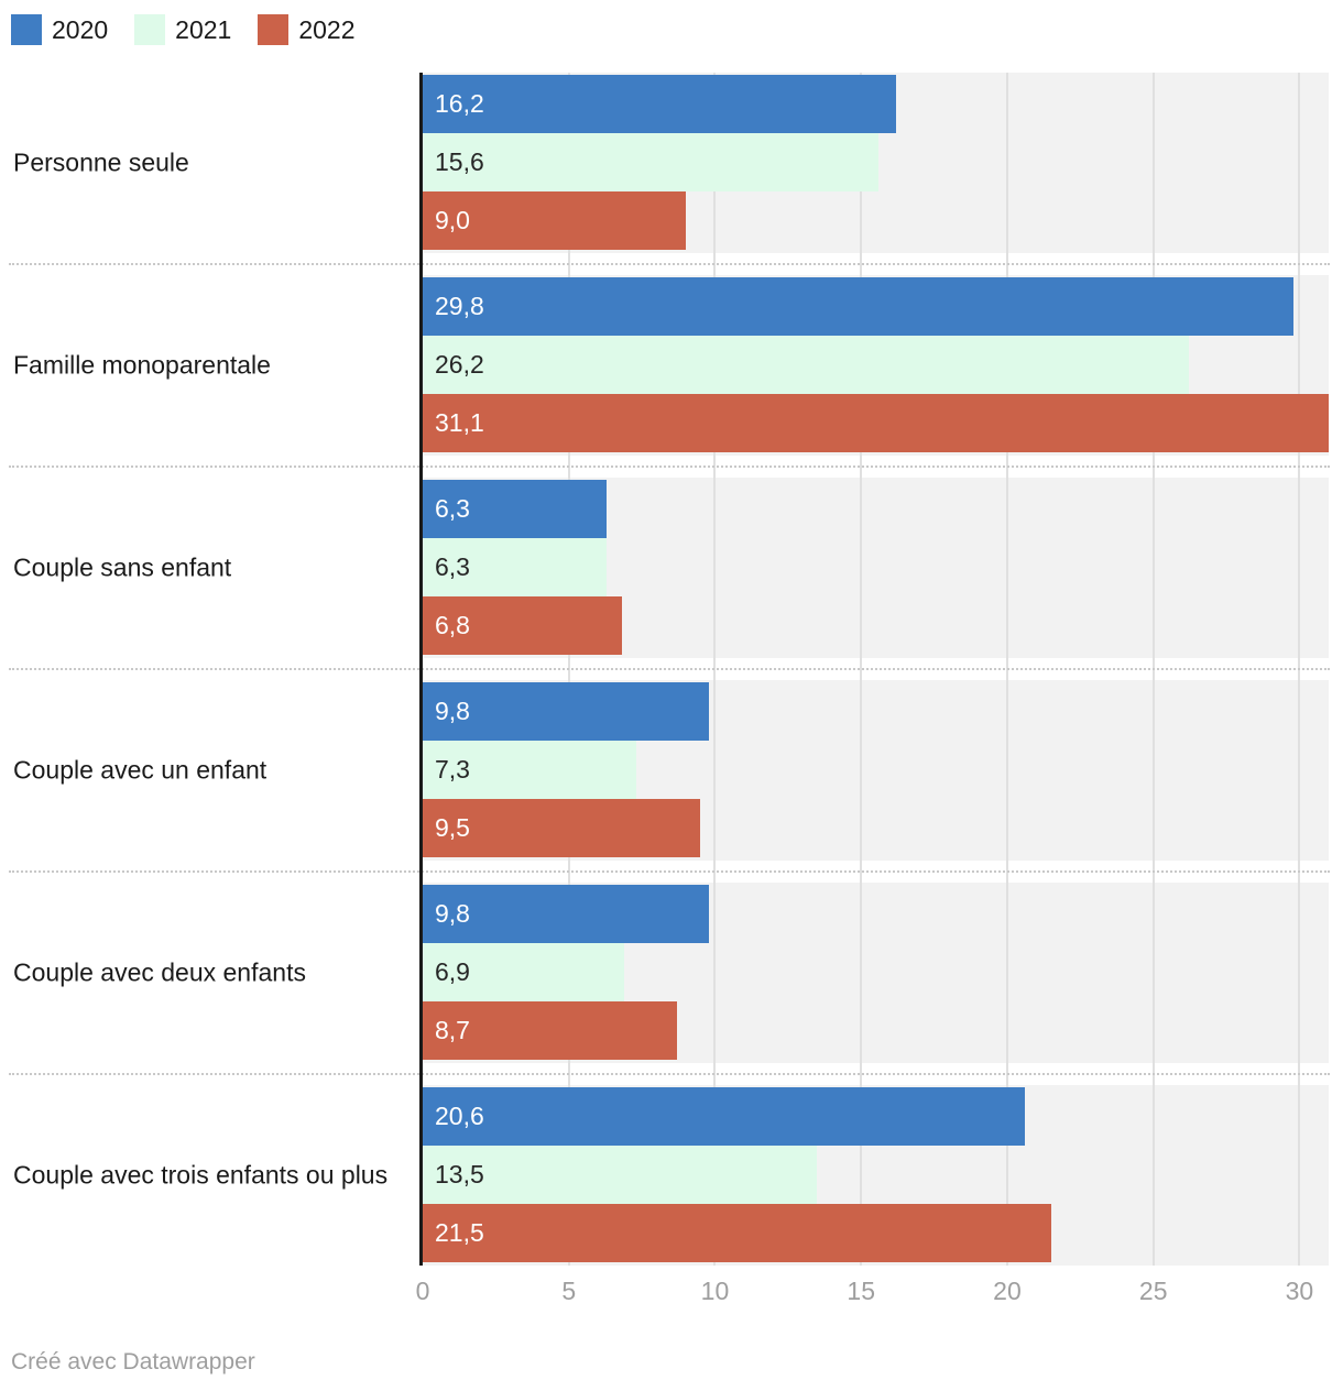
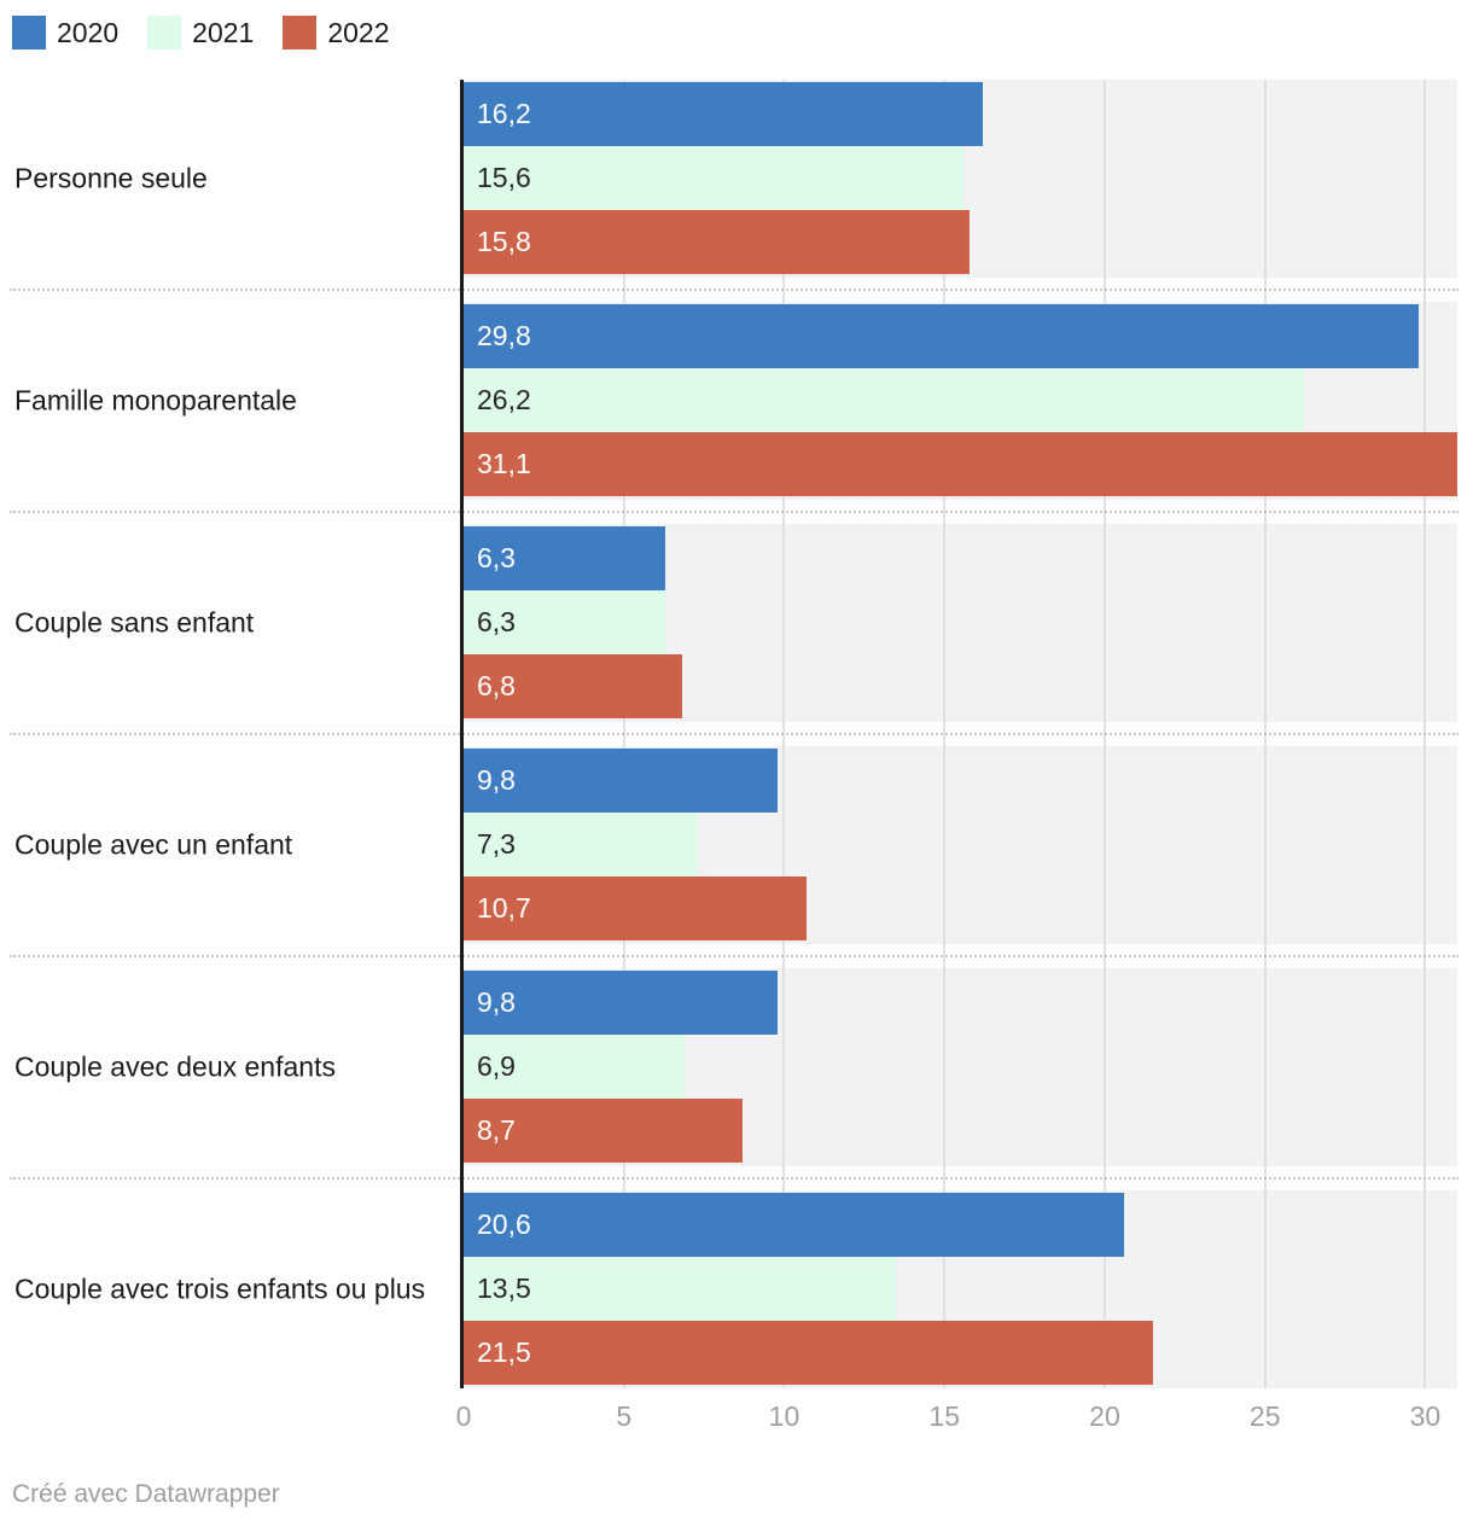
2022/Personne seule: 9,0 -> 15,8
2022/Couple avec un enfant: 9,5 -> 10,7
